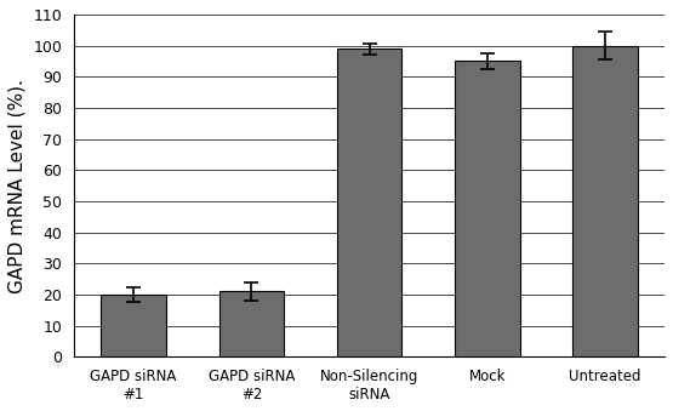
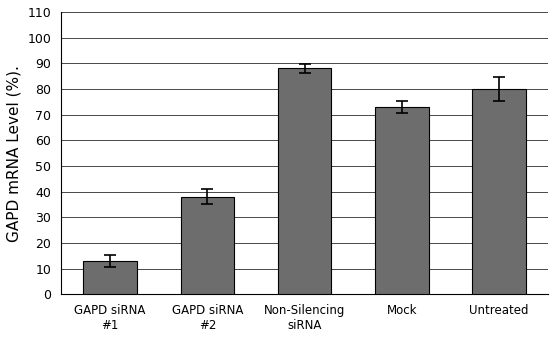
GAPD siRNA #1: 20 -> 13
GAPD siRNA #2: 21 -> 38
Non-Silencing siRNA: 99 -> 88
Mock: 95 -> 73
Untreated: 100 -> 80
